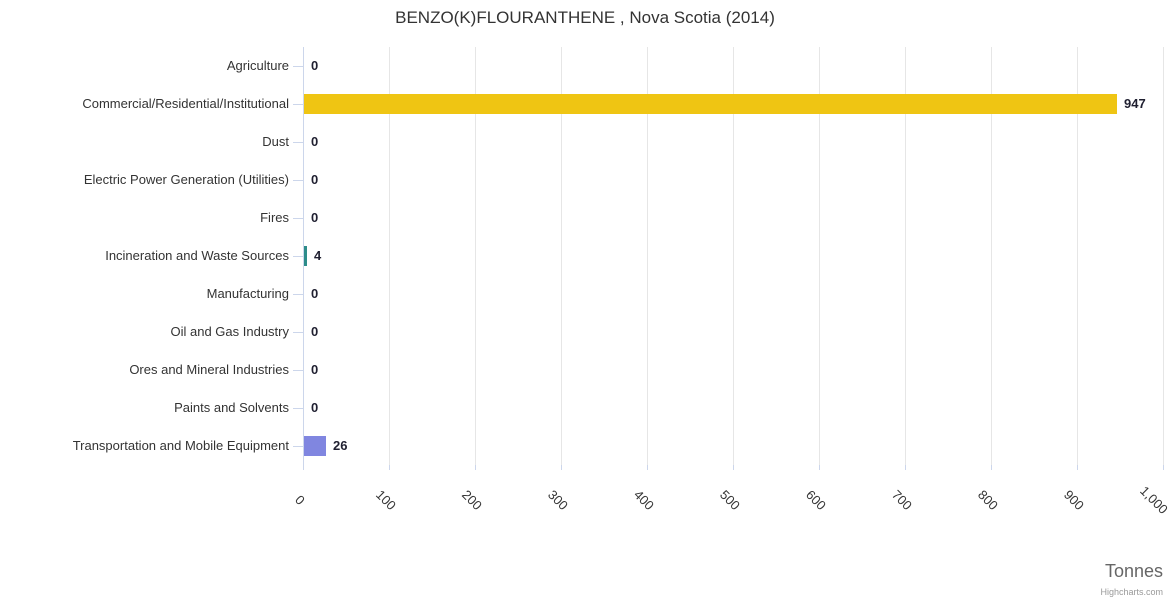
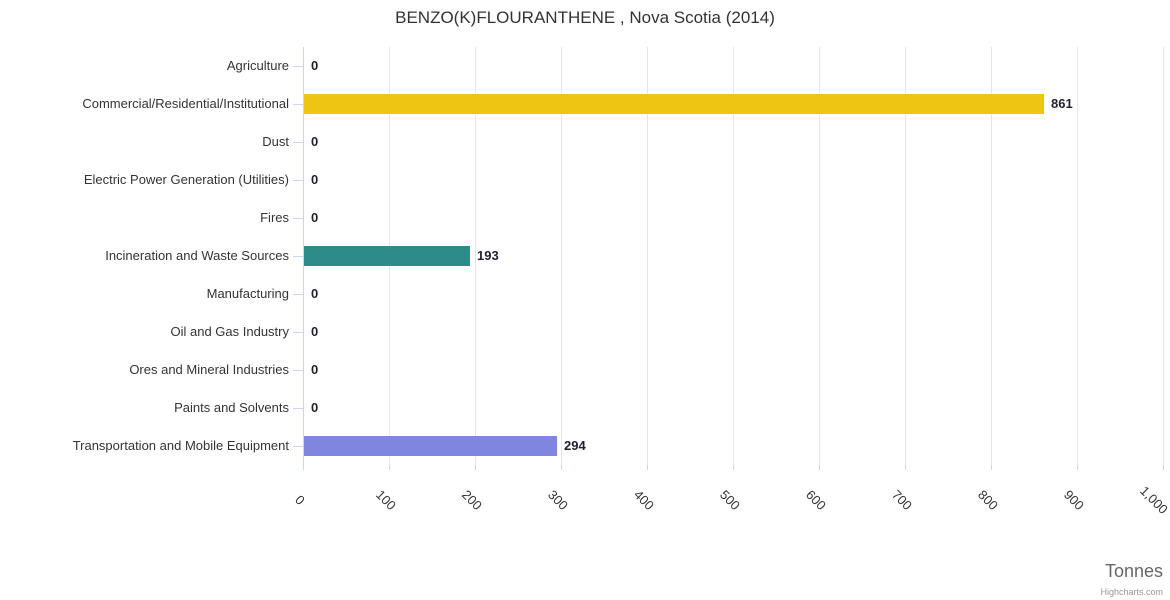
Commercial/Residential/Institutional: 947 -> 861
Incineration and Waste Sources: 4 -> 193
Transportation and Mobile Equipment: 26 -> 294
